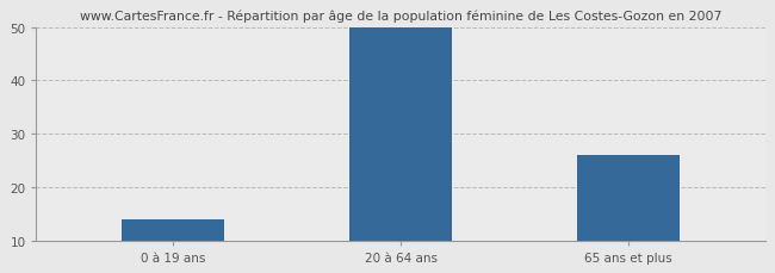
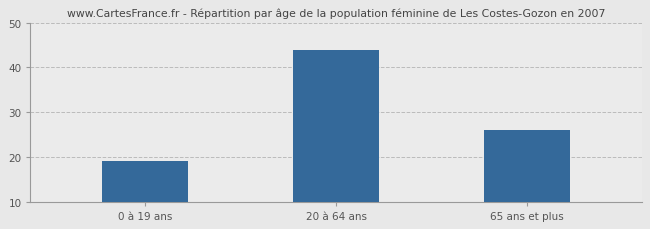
0 à 19 ans: 14 -> 19
20 à 64 ans: 50 -> 44
